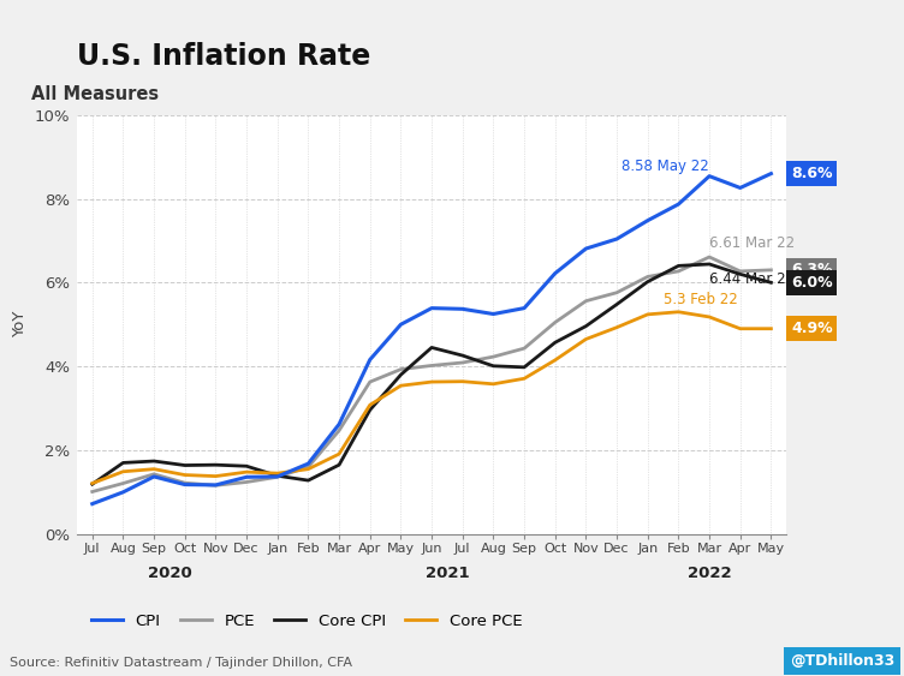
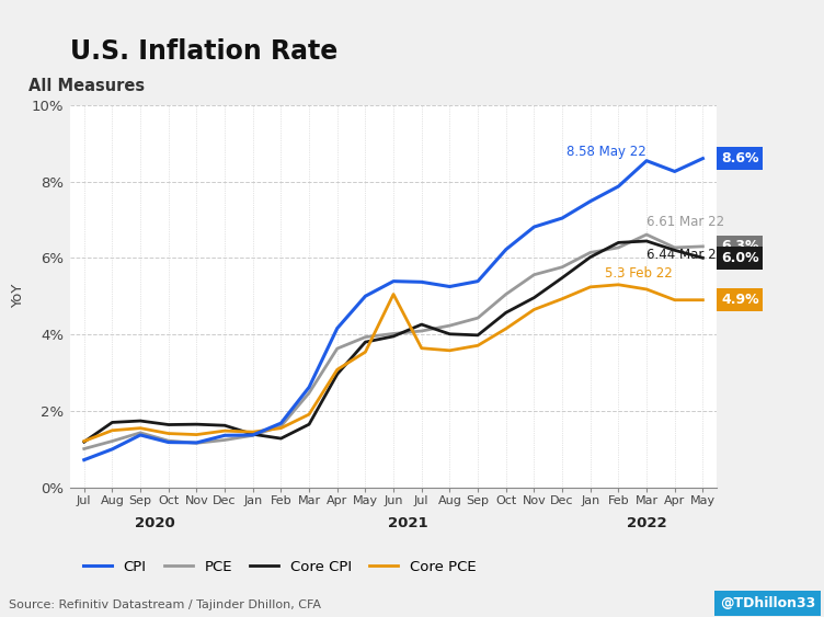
Core CPI/Jun: 4.45% -> 3.95%
Core PCE/Jun: 3.63% -> 5.05%
